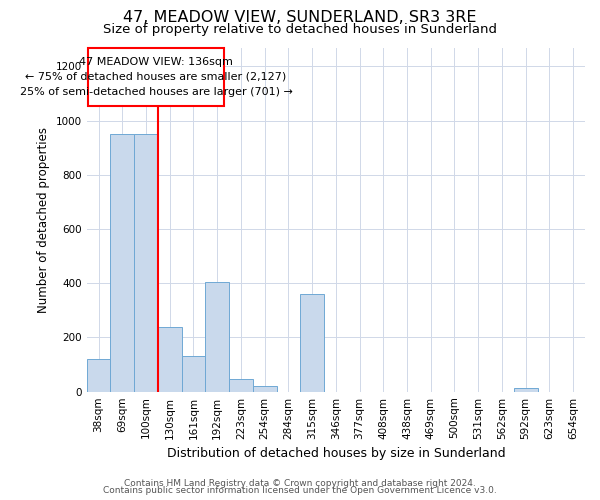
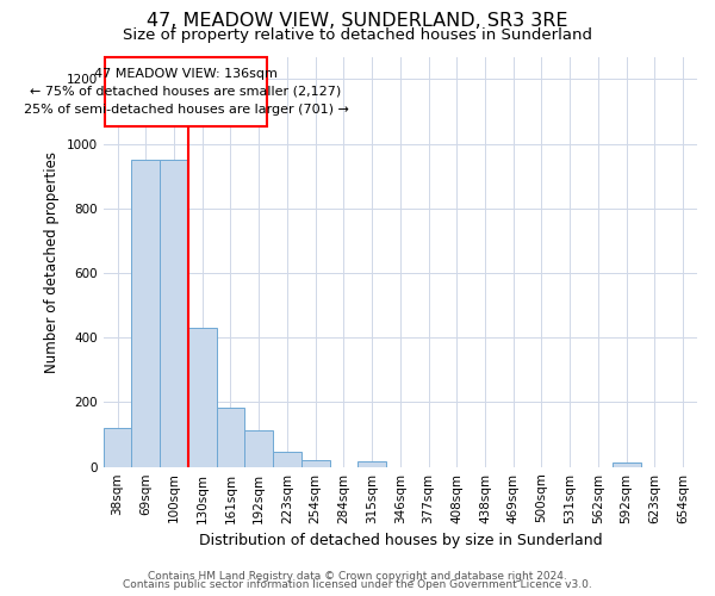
130sqm: 240 -> 430
161sqm: 130 -> 185
192sqm: 405 -> 112
315sqm: 360 -> 18
